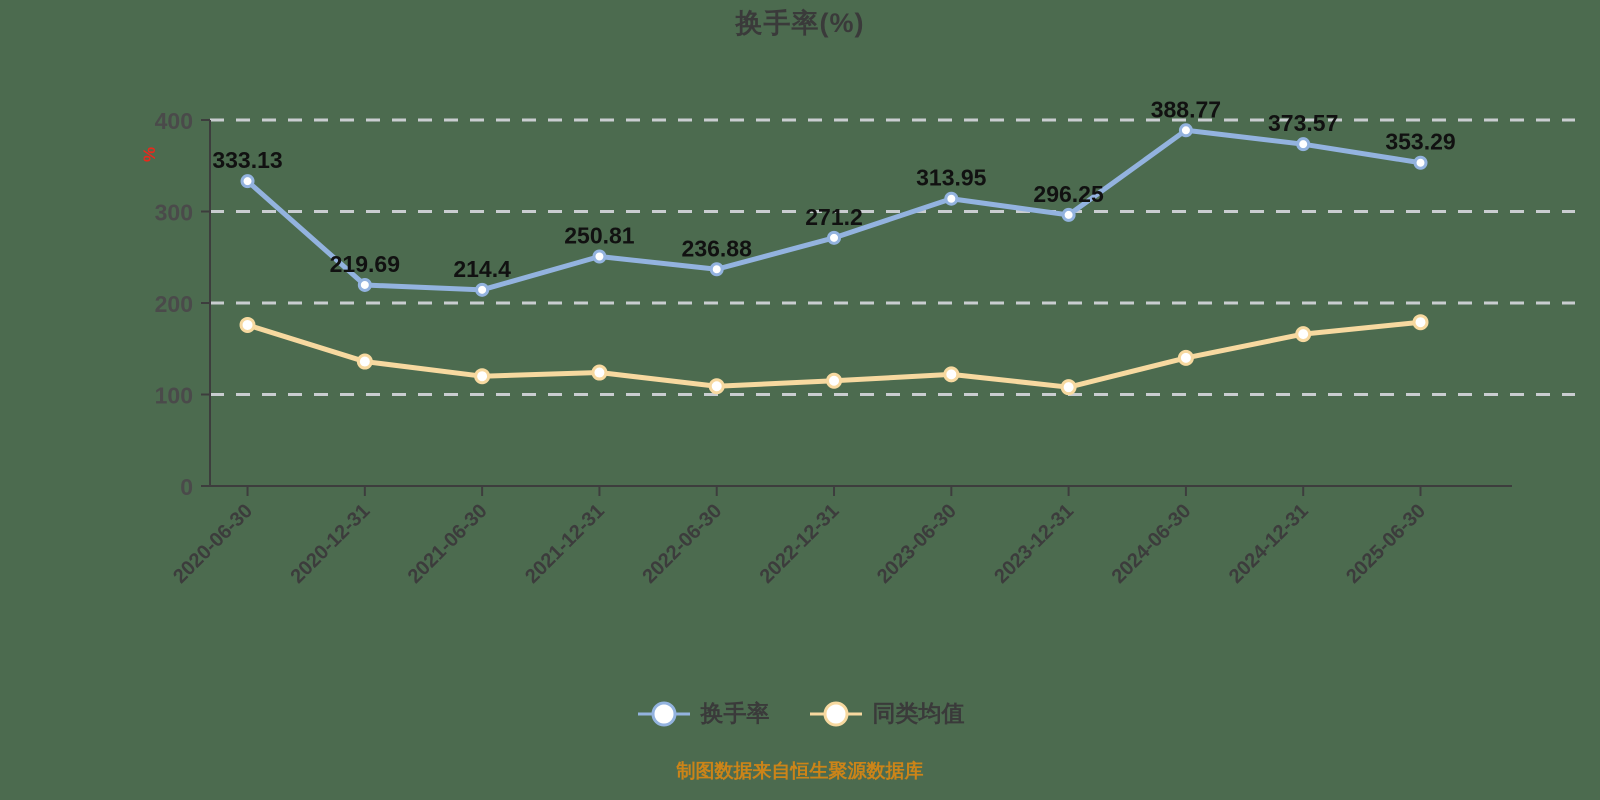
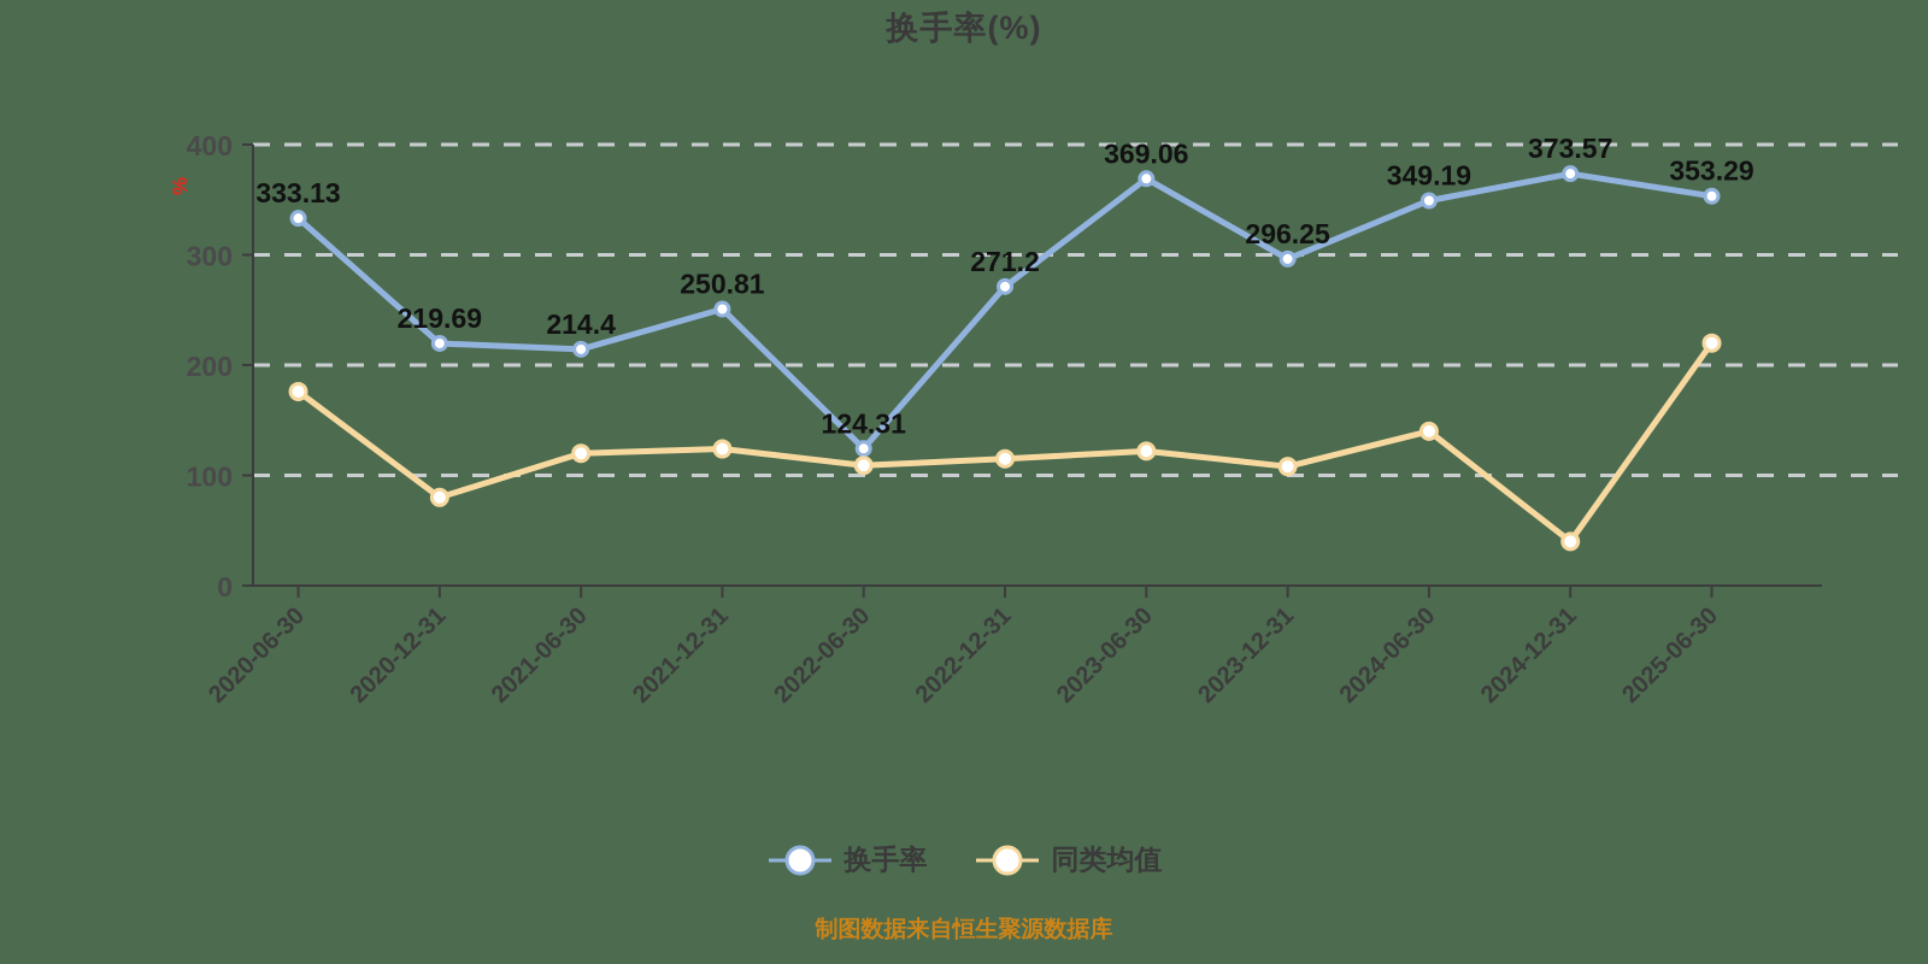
同类均值/2020-12-31: 140 -> 80
换手率/2022-06-30: 236.88 -> 124.31
换手率/2023-06-30: 313.95 -> 369.06
换手率/2024-06-30: 388.77 -> 349.19
同类均值/2024-12-31: 170 -> 40
同类均值/2025-06-30: 180 -> 220
